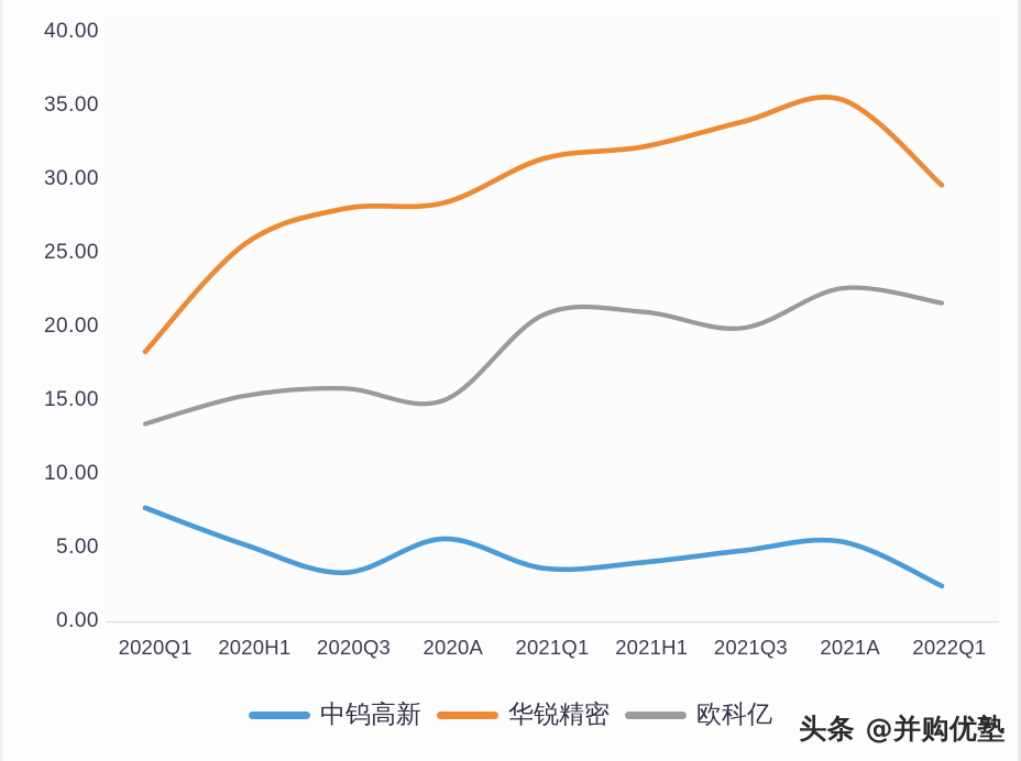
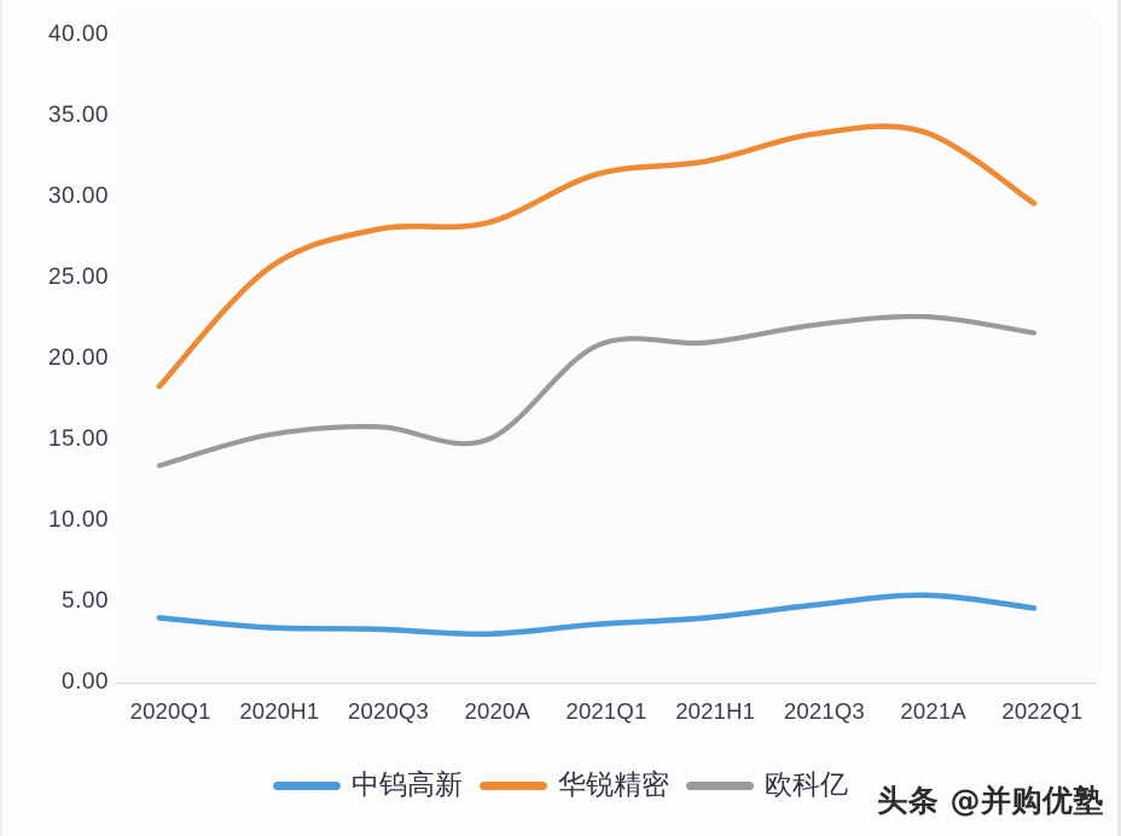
中钨高新/2020Q1: 7.7 -> 4.0
中钨高新/2020H1: 5.2 -> 3.4
中钨高新/2020A: 5.6 -> 3.0
欧科亿/2021Q3: 19.9 -> 22.1
华锐精密/2021A: 35.4 -> 34.0
中钨高新/2022Q1: 2.4 -> 4.6
